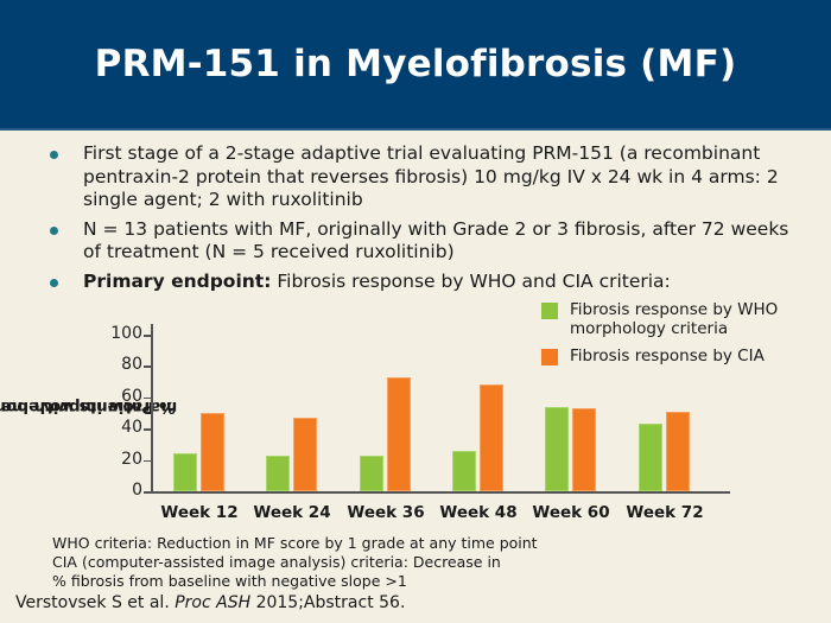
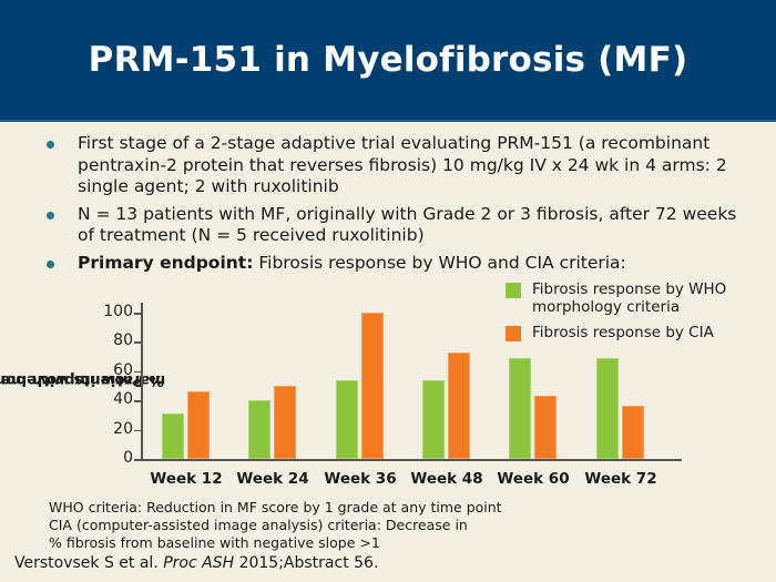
Fibrosis response by WHO morphology criteria/Week 12: 24 -> 31
Fibrosis response by CIA/Week 12: 50 -> 46
Fibrosis response by WHO morphology criteria/Week 24: 23 -> 40
Fibrosis response by CIA/Week 24: 47 -> 50
Fibrosis response by WHO morphology criteria/Week 36: 23 -> 54
Fibrosis response by CIA/Week 36: 73 -> 100
Fibrosis response by WHO morphology criteria/Week 48: 26 -> 54
Fibrosis response by CIA/Week 48: 68 -> 73
Fibrosis response by WHO morphology criteria/Week 60: 54 -> 69
Fibrosis response by CIA/Week 60: 53 -> 43
Fibrosis response by WHO morphology criteria/Week 72: 43 -> 69
Fibrosis response by CIA/Week 72: 51 -> 36
